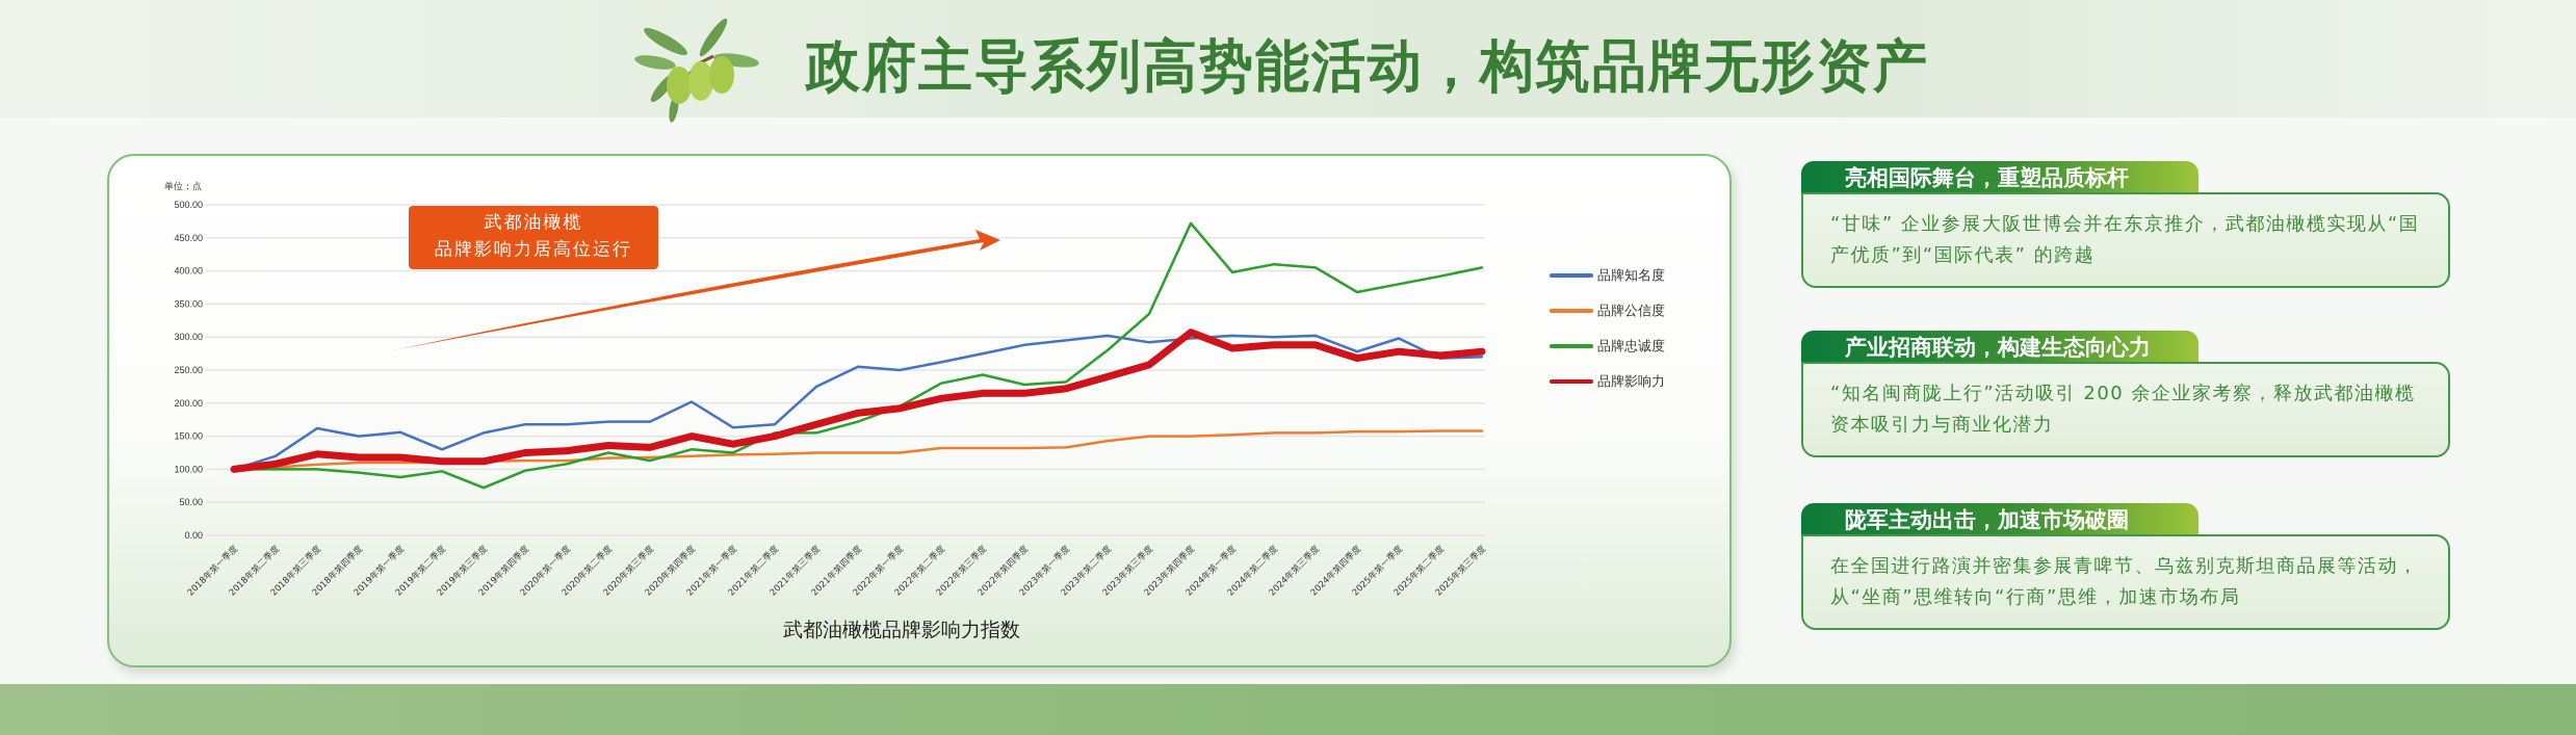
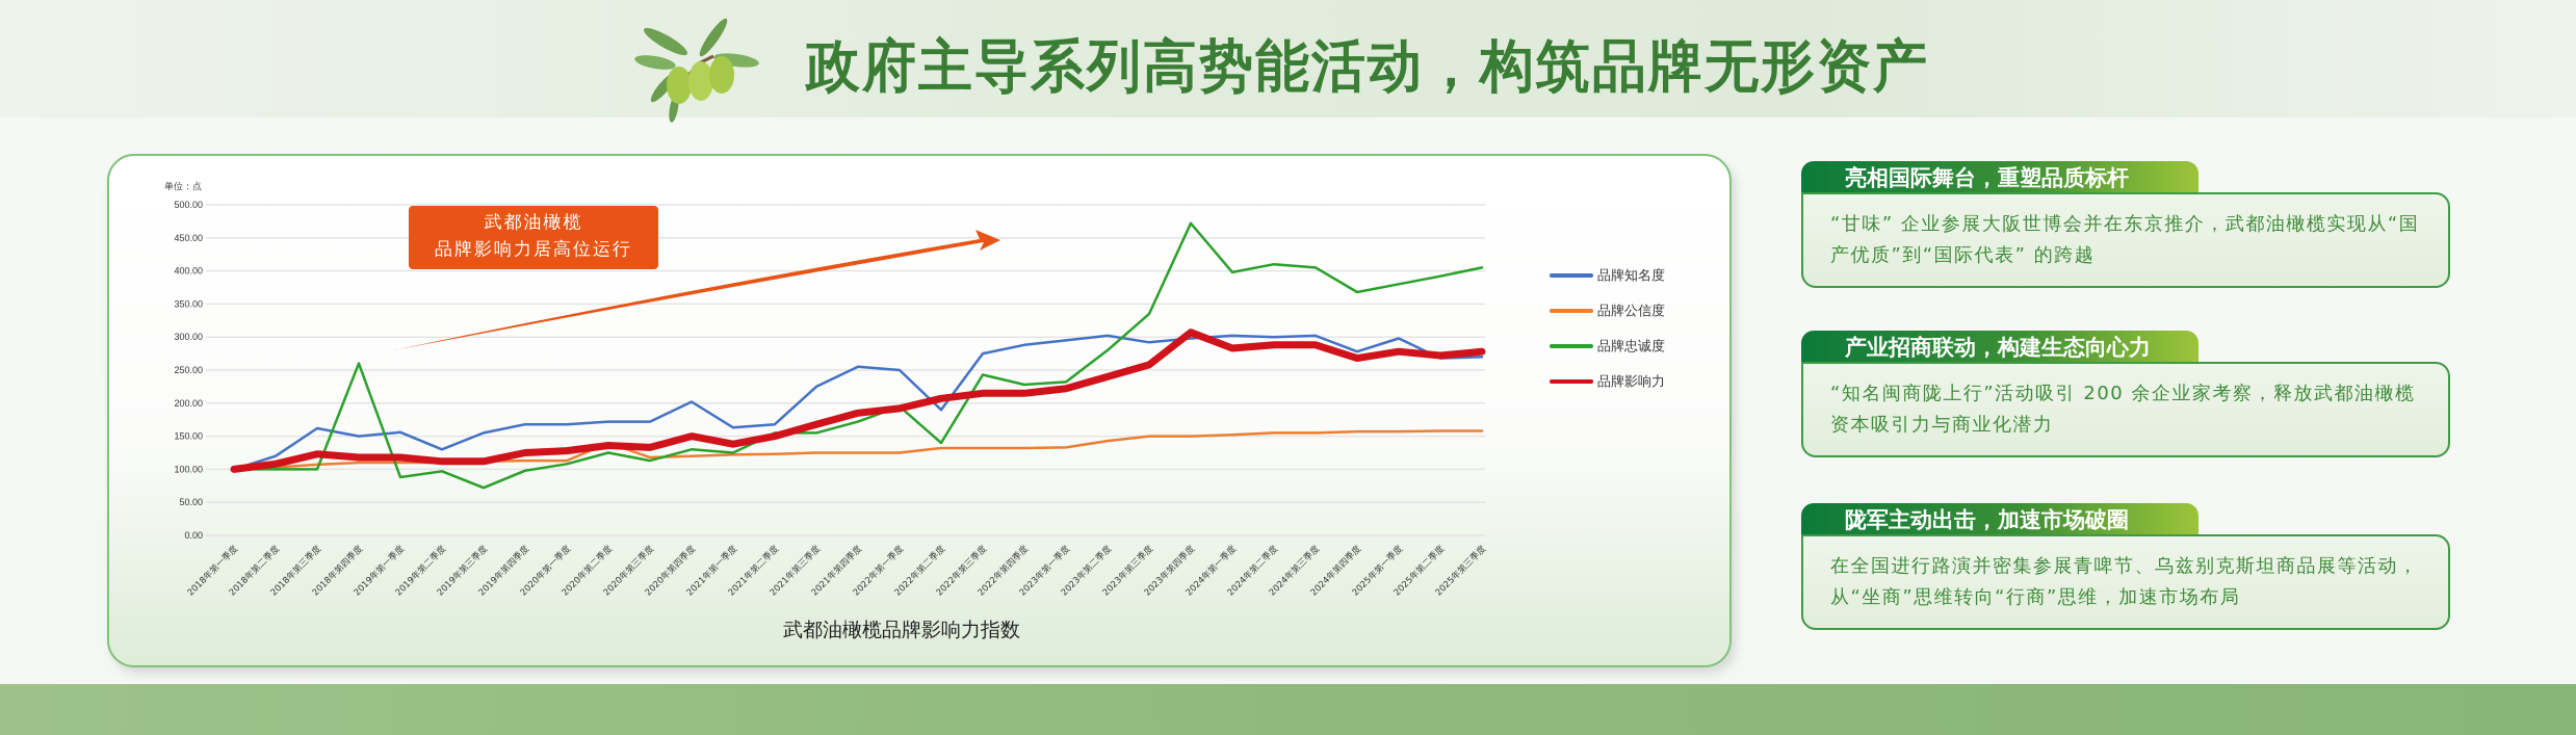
品牌忠诚度/2018年第四季度: 100 -> 260
品牌公信度/2020年第二季度: 120 -> 140
品牌知名度/2022年第二季度: 260 -> 190
品牌忠诚度/2022年第二季度: 230 -> 140
